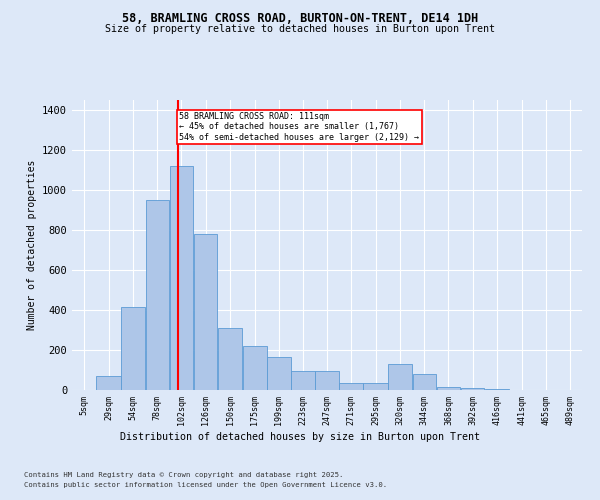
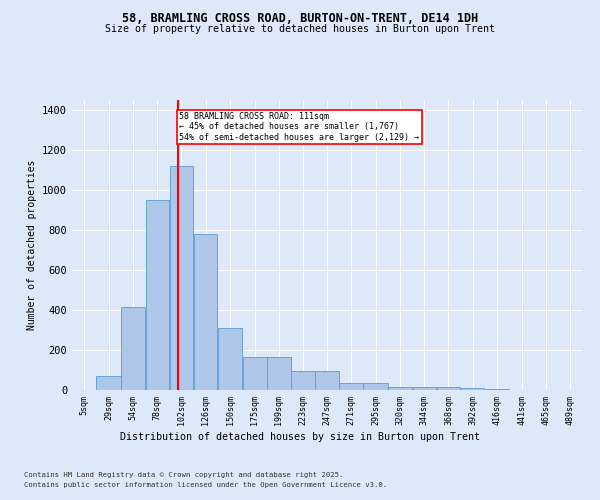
175sqm: 220 -> 160
320sqm: 130 -> 20
344sqm: 80 -> 20
